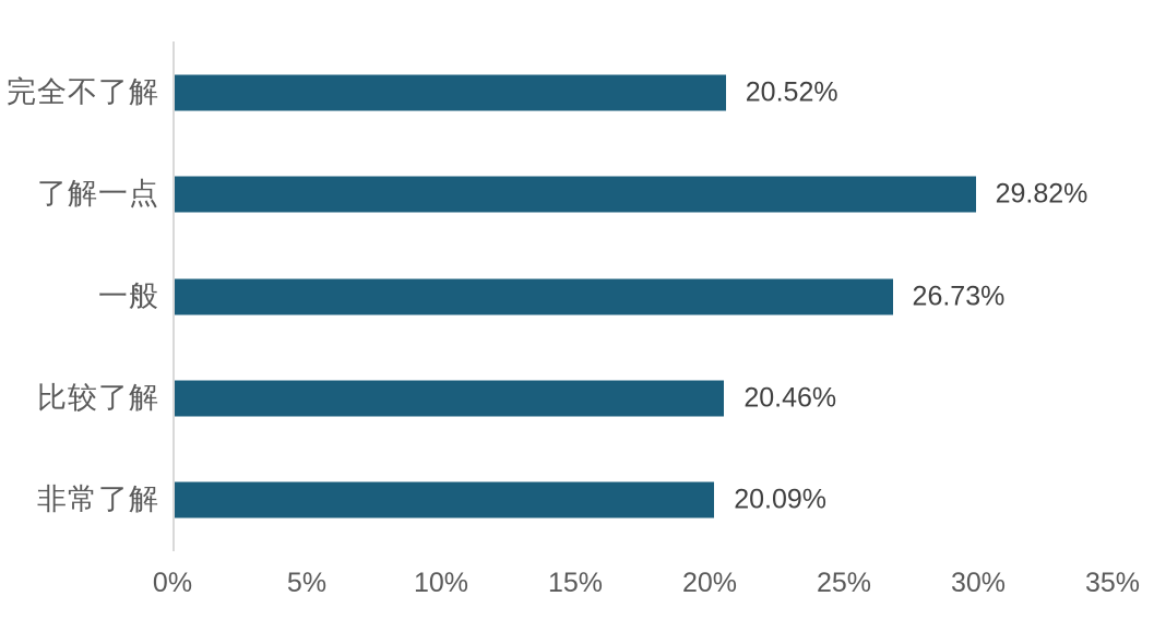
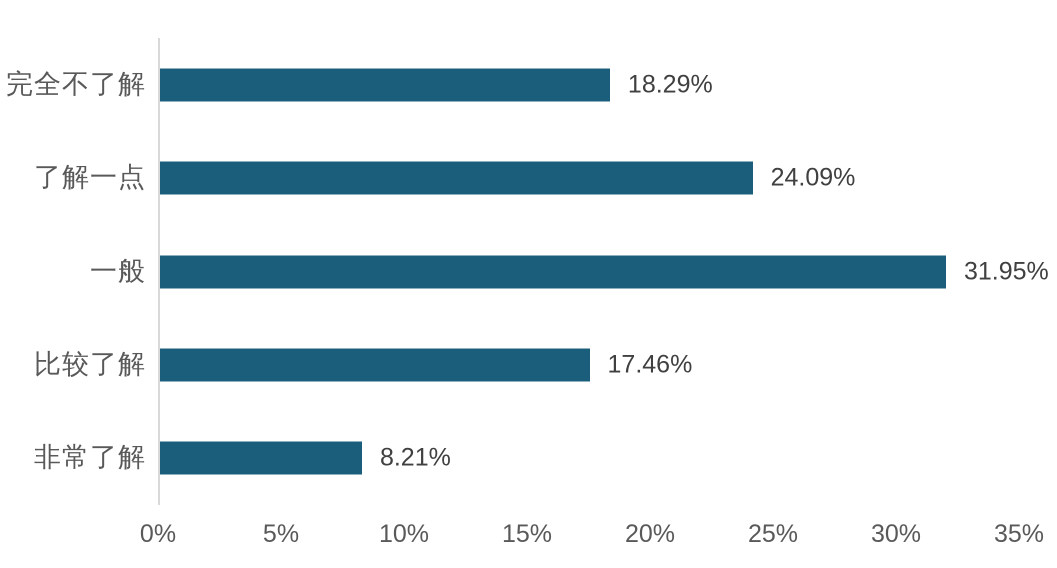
完全不了解: 20.52% -> 18.29%
了解一点: 29.82% -> 24.09%
一般: 26.73% -> 31.95%
比较了解: 20.46% -> 17.46%
非常了解: 20.09% -> 8.21%
